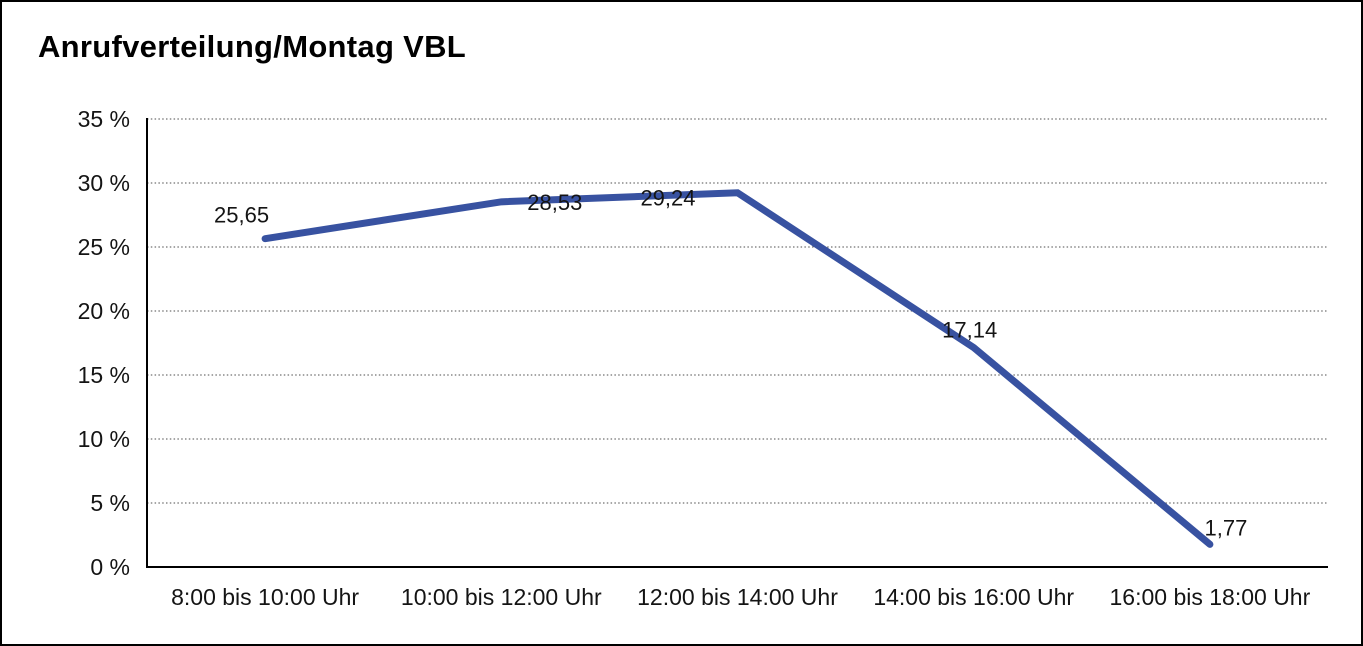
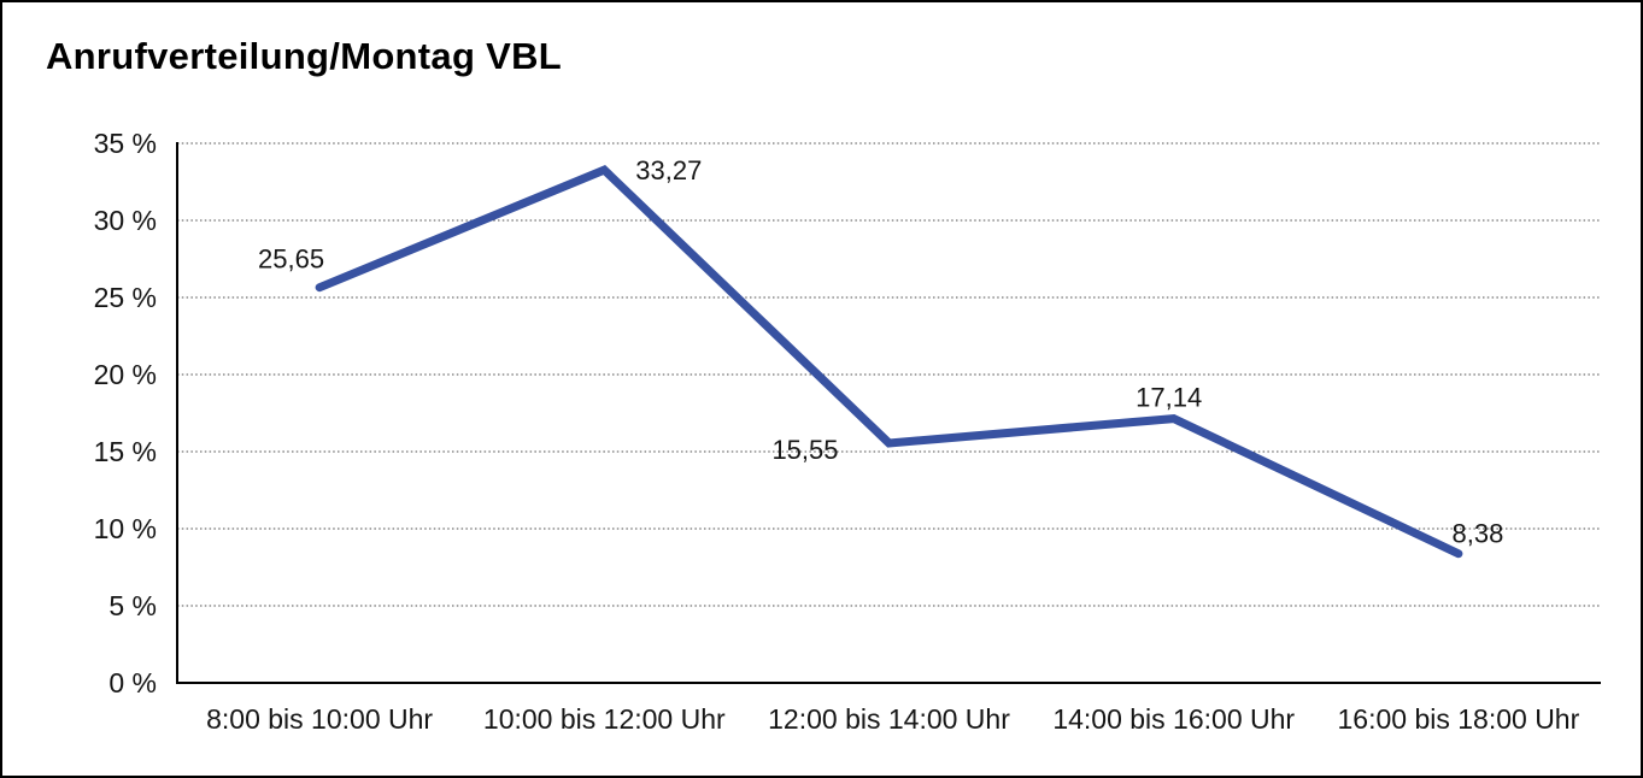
10:00 bis 12:00 Uhr: 28,53 -> 33,27
12:00 bis 14:00 Uhr: 29,24 -> 15,55
16:00 bis 18:00 Uhr: 1,77 -> 8,38
